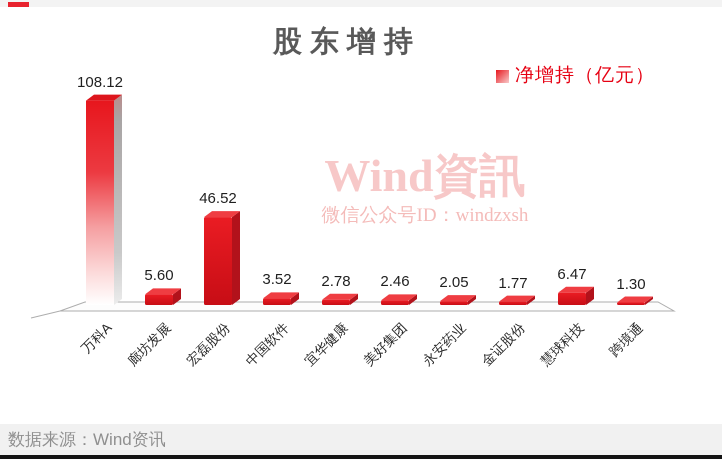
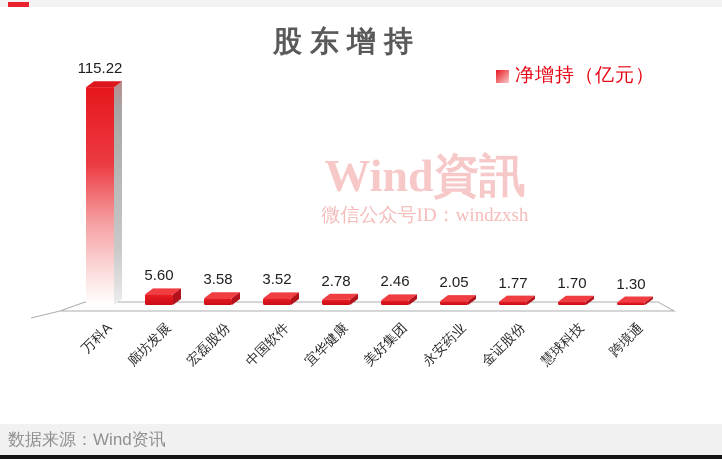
万科A: 108.12 -> 115.22
宏磊股份: 46.52 -> 3.58
慧球科技: 6.47 -> 1.70
